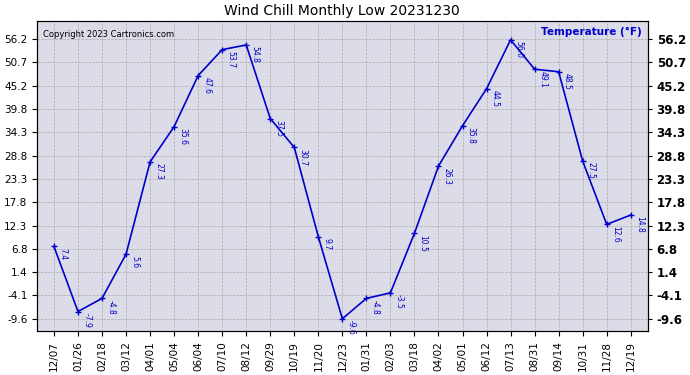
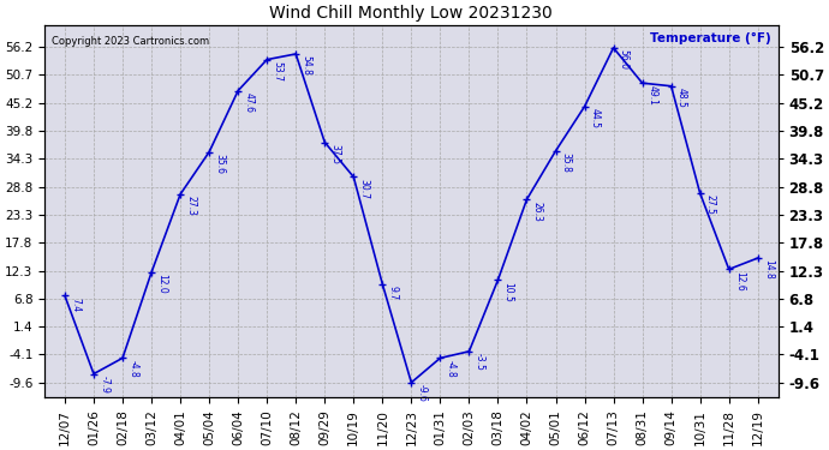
03/12: 5.6 -> 12.0
